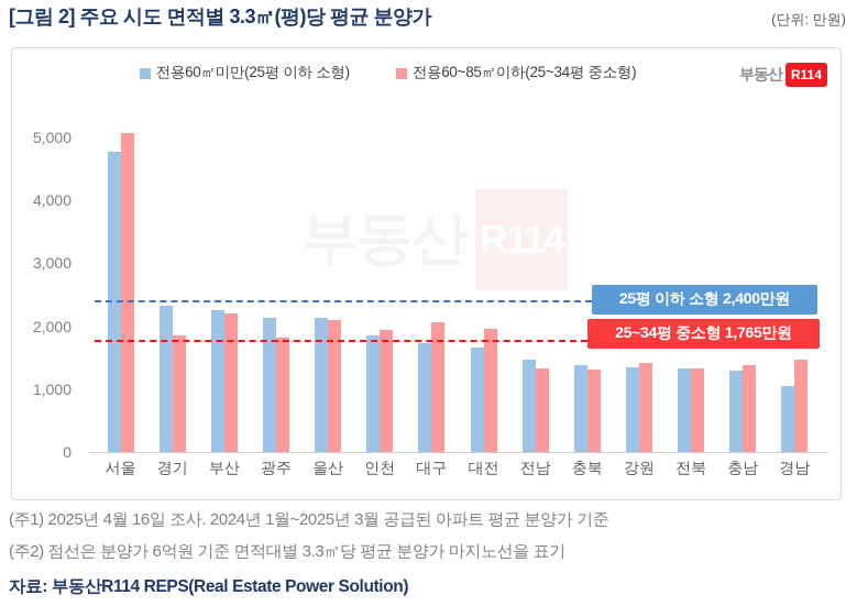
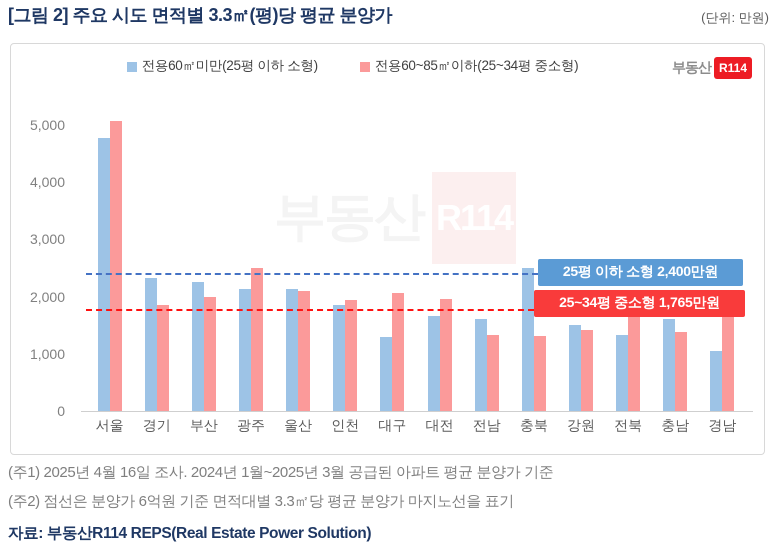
전용60~85㎡이하(25~34평 중소형)/부산: 2200 -> 2000
전용60~85㎡이하(25~34평 중소형)/광주: 1800 -> 2500
전용60㎡미만(25평 이하 소형)/대구: 1700 -> 1300
전용60㎡미만(25평 이하 소형)/전남: 1500 -> 1600
전용60㎡미만(25평 이하 소형)/충북: 1400 -> 2500
전용60㎡미만(25평 이하 소형)/강원: 1400 -> 1500
전용60~85㎡이하(25~34평 중소형)/전북: 1300 -> 1700
전용60㎡미만(25평 이하 소형)/충남: 1300 -> 1600
전용60~85㎡이하(25~34평 중소형)/경남: 1500 -> 1900
